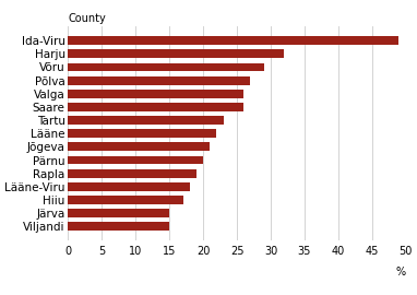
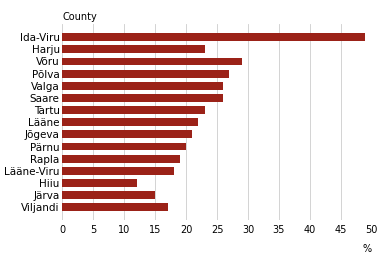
Harju: 32 -> 23
Hiiu: 17 -> 12
Viljandi: 15 -> 17
